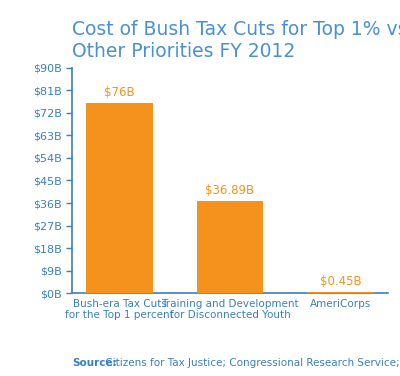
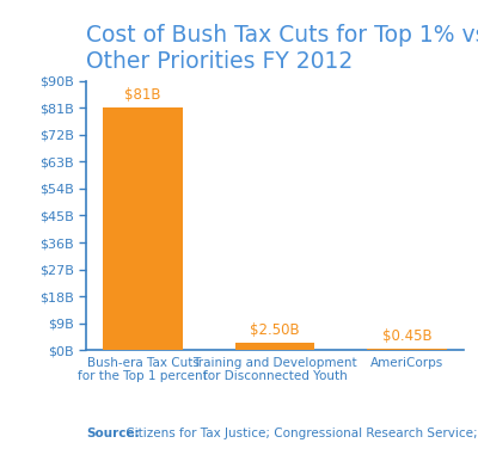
Bush-era Tax Cuts for the Top 1 percent: $76B -> $81B
Training and Development for Disconnected Youth: $36.89B -> $2.50B
